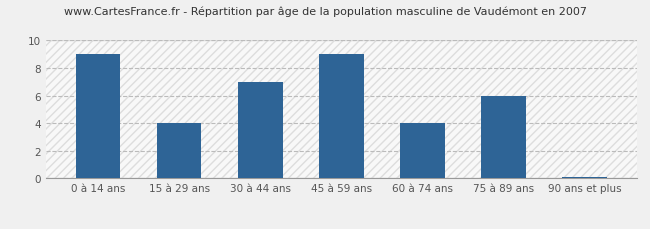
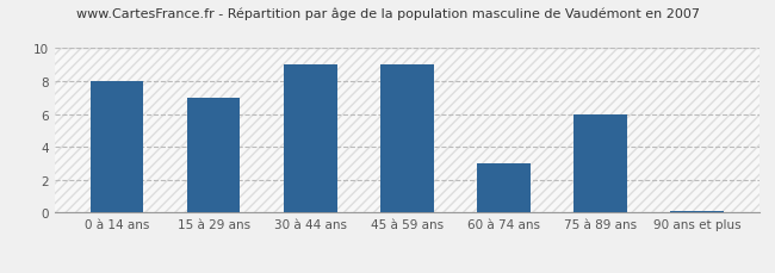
0 à 14 ans: 9.0 -> 8.0
15 à 29 ans: 4.0 -> 7.0
30 à 44 ans: 7.0 -> 9.0
60 à 74 ans: 4.0 -> 3.0
